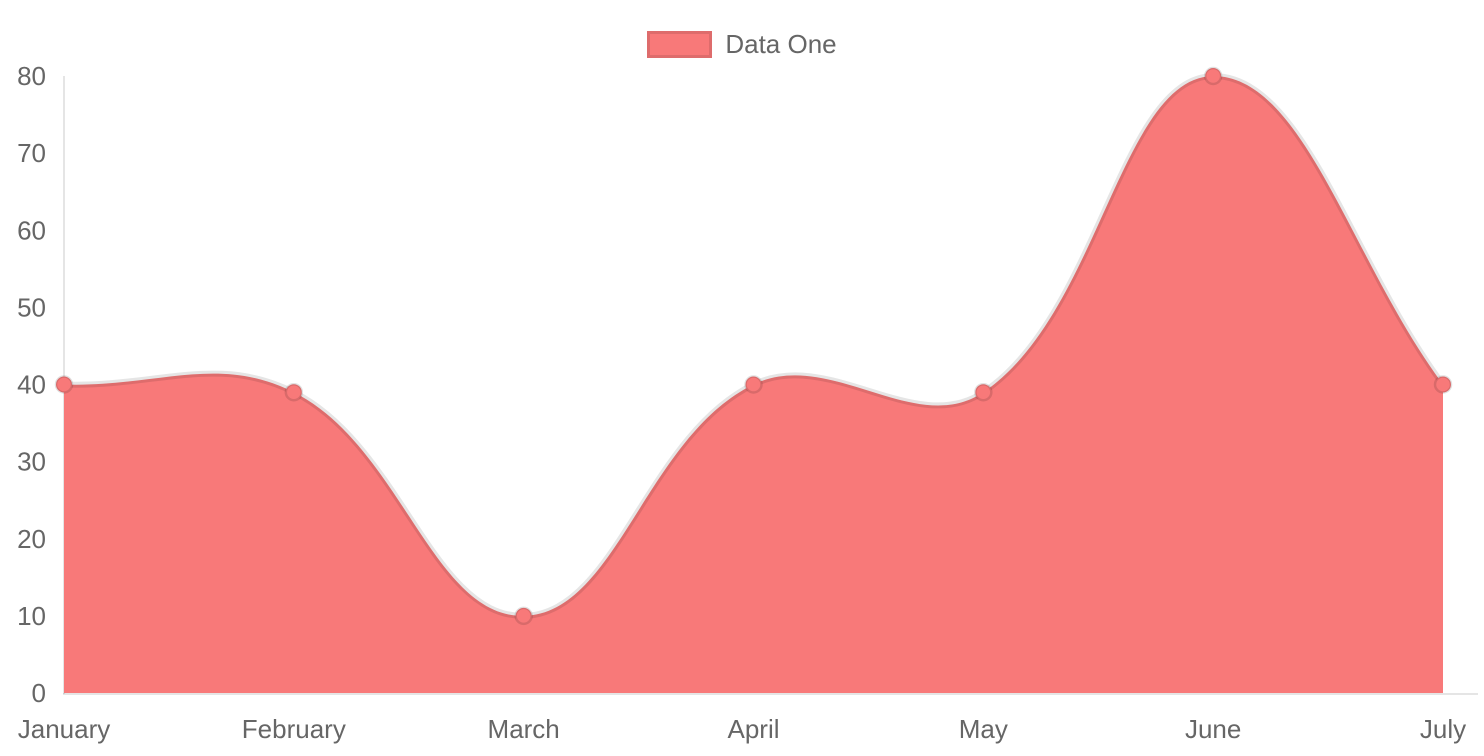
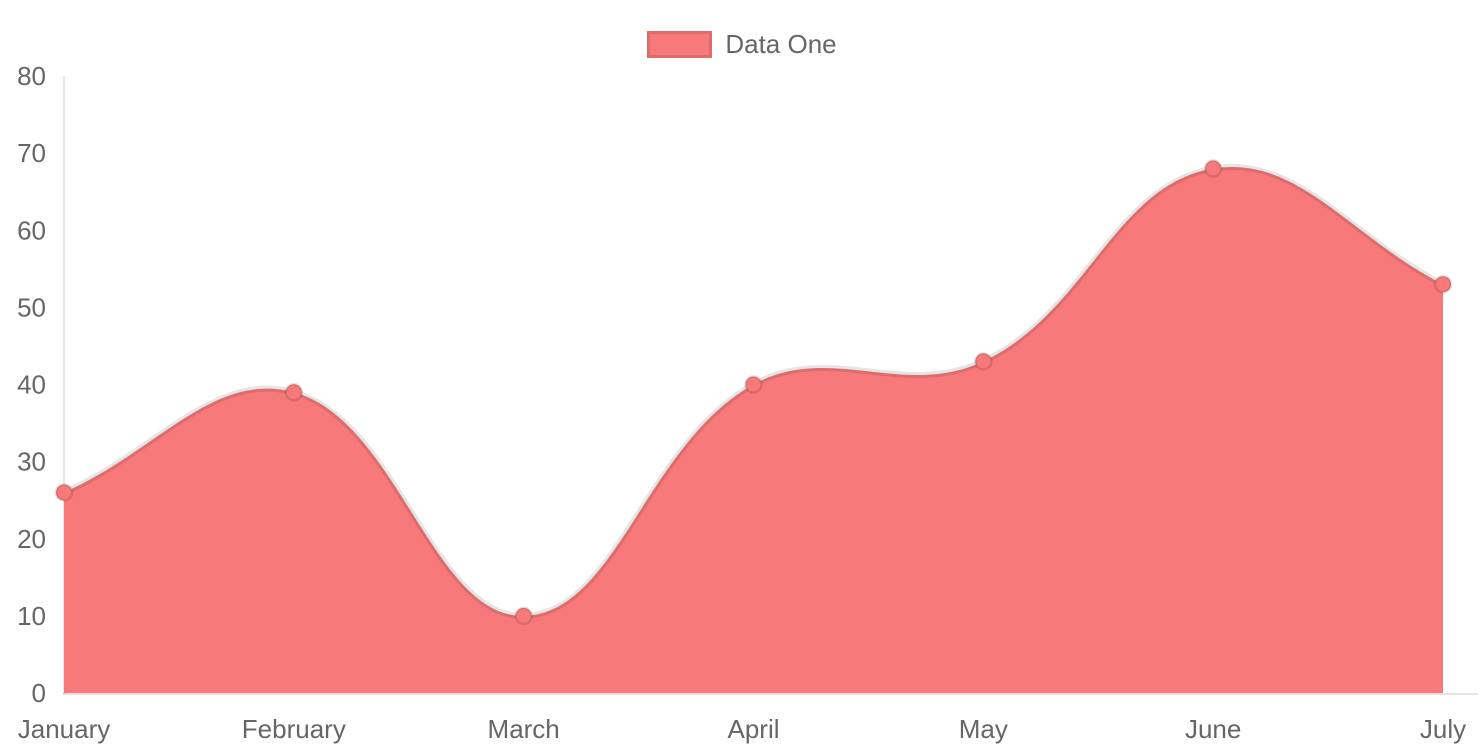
January: 40 -> 26
May: 39 -> 43
June: 80 -> 68
July: 40 -> 53
